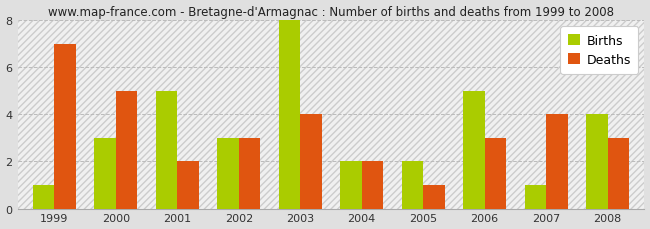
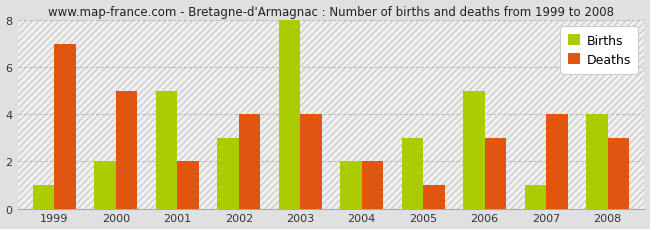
Births/2000: 3 -> 2
Deaths/2002: 3 -> 4
Births/2005: 2 -> 3
